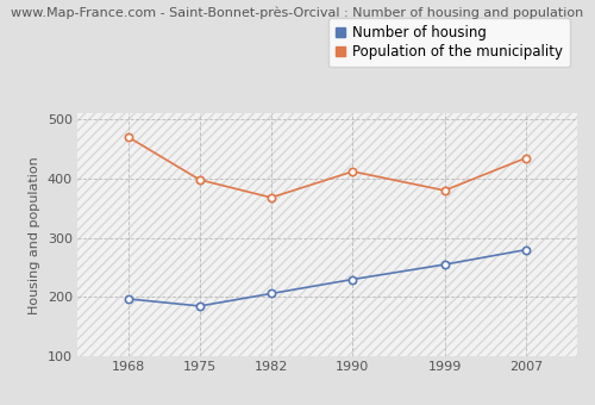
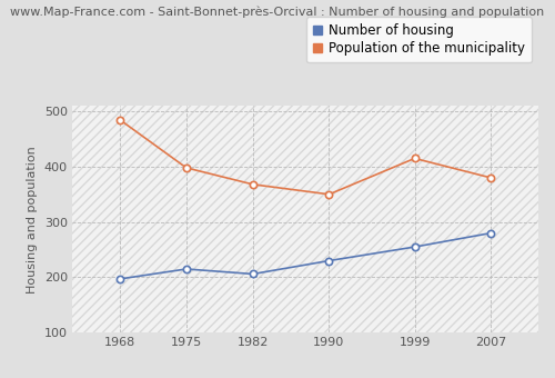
Population of the municipality/1968: 470 -> 485
Number of housing/1975: 185 -> 215
Population of the municipality/1990: 412 -> 350
Population of the municipality/1999: 380 -> 415
Population of the municipality/2007: 435 -> 380
